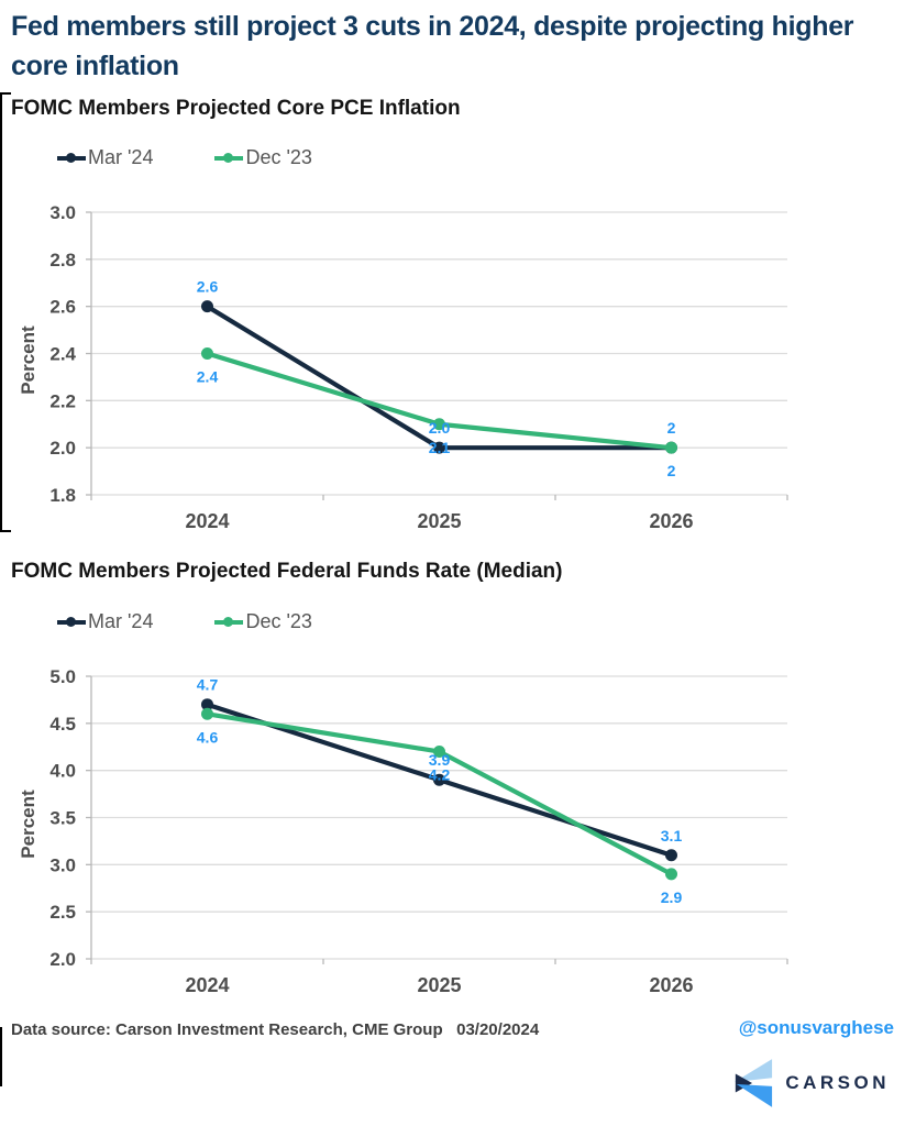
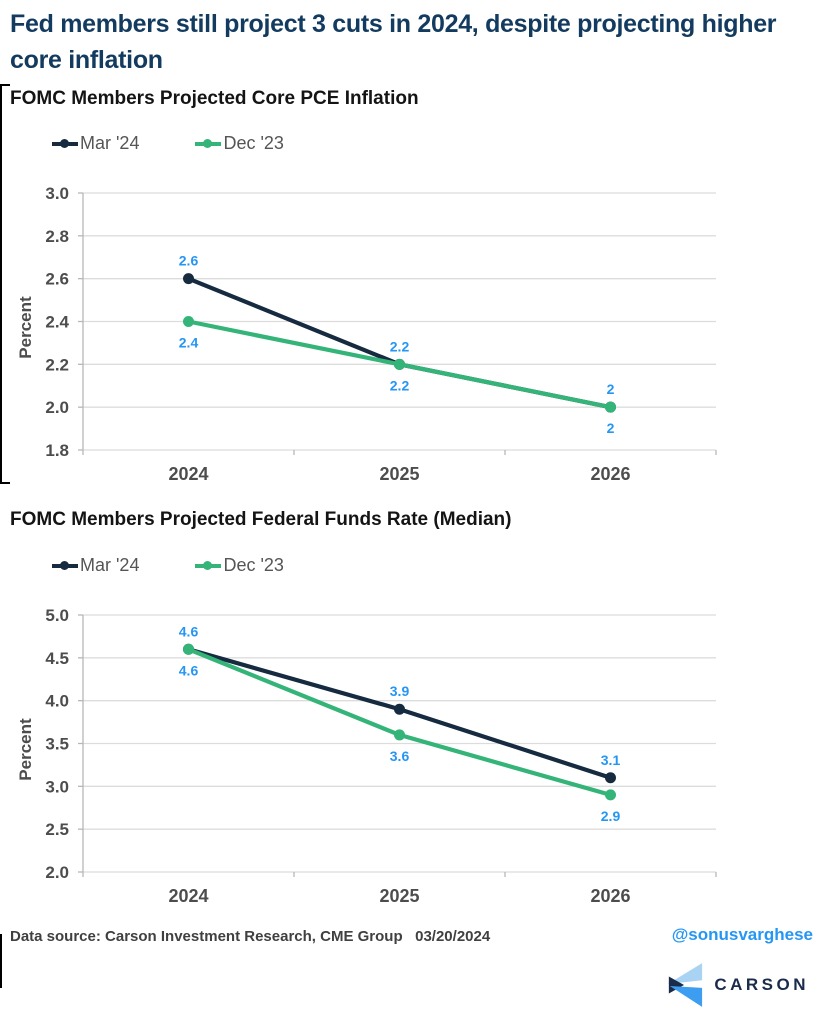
FOMC Members Projected Core PCE Inflation/Mar '24/2025: 2.0 -> 2.2
FOMC Members Projected Core PCE Inflation/Dec '23/2025: 2.1 -> 2.2
FOMC Members Projected Federal Funds Rate (Median)/Mar '24/2024: 4.7 -> 4.6
FOMC Members Projected Federal Funds Rate (Median)/Dec '23/2025: 4.2 -> 3.6
